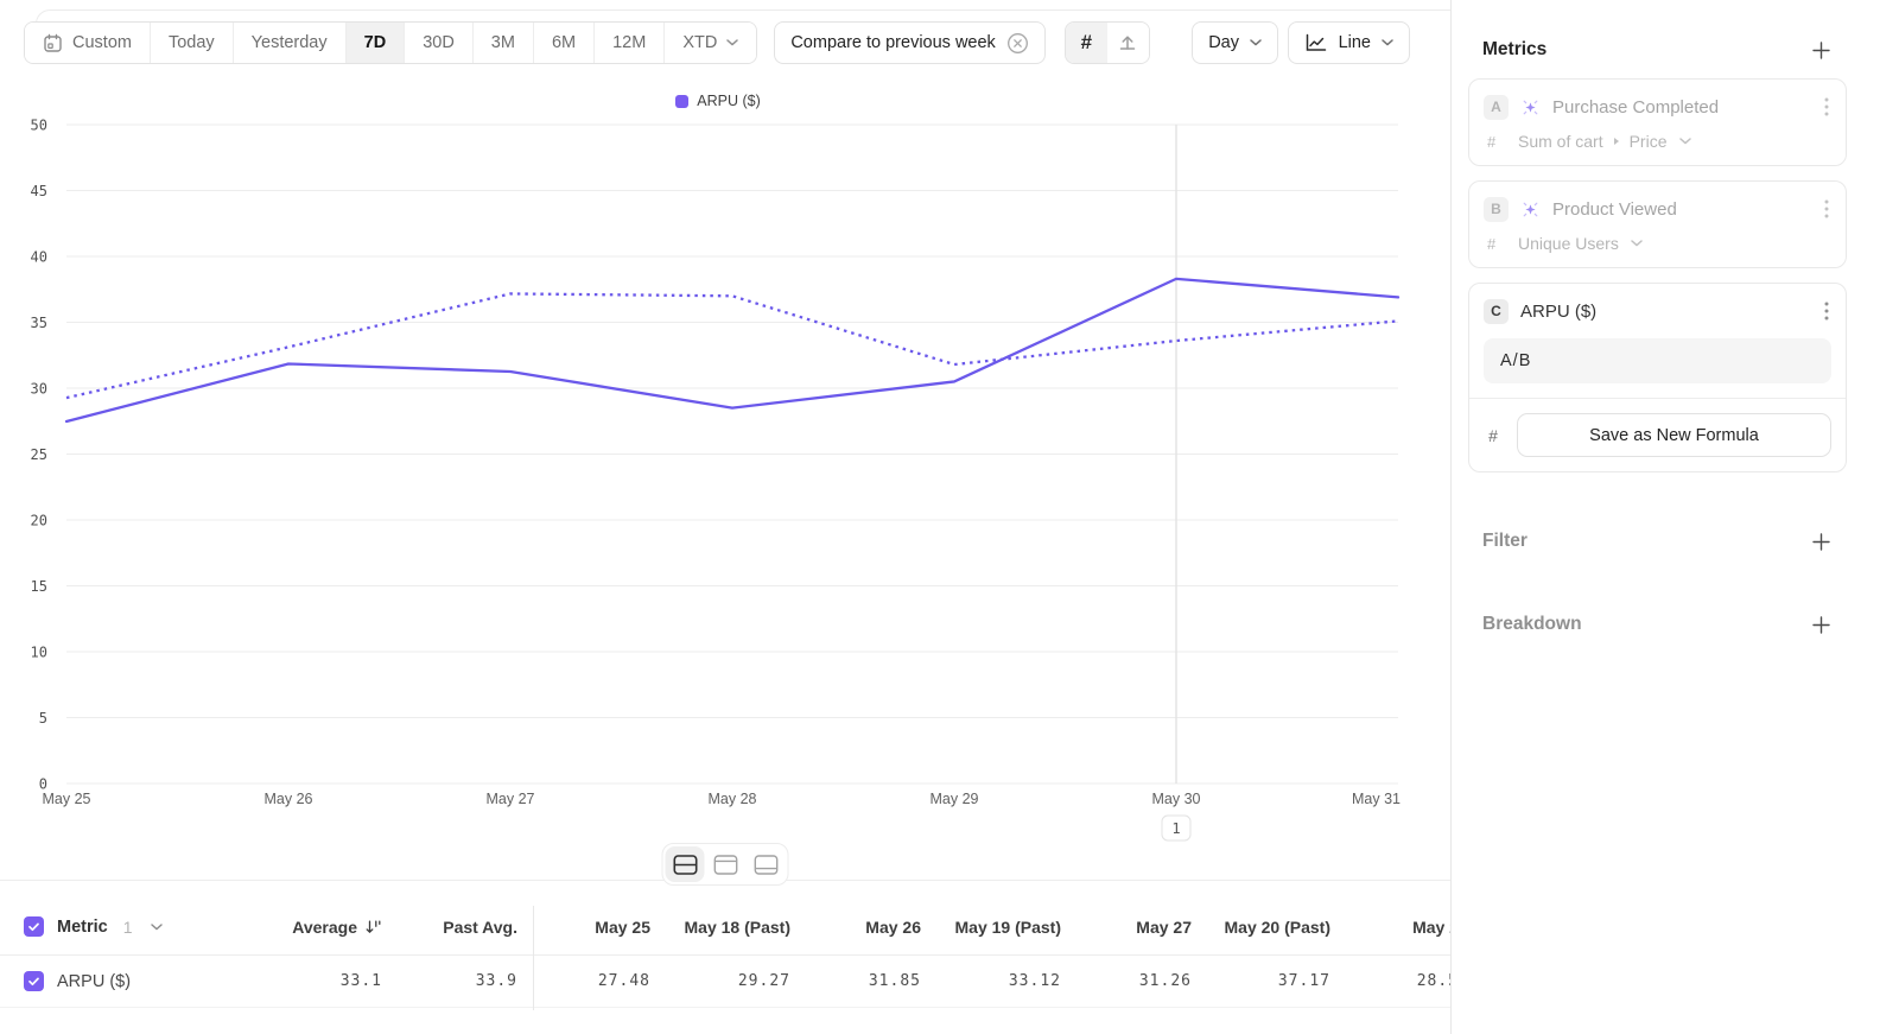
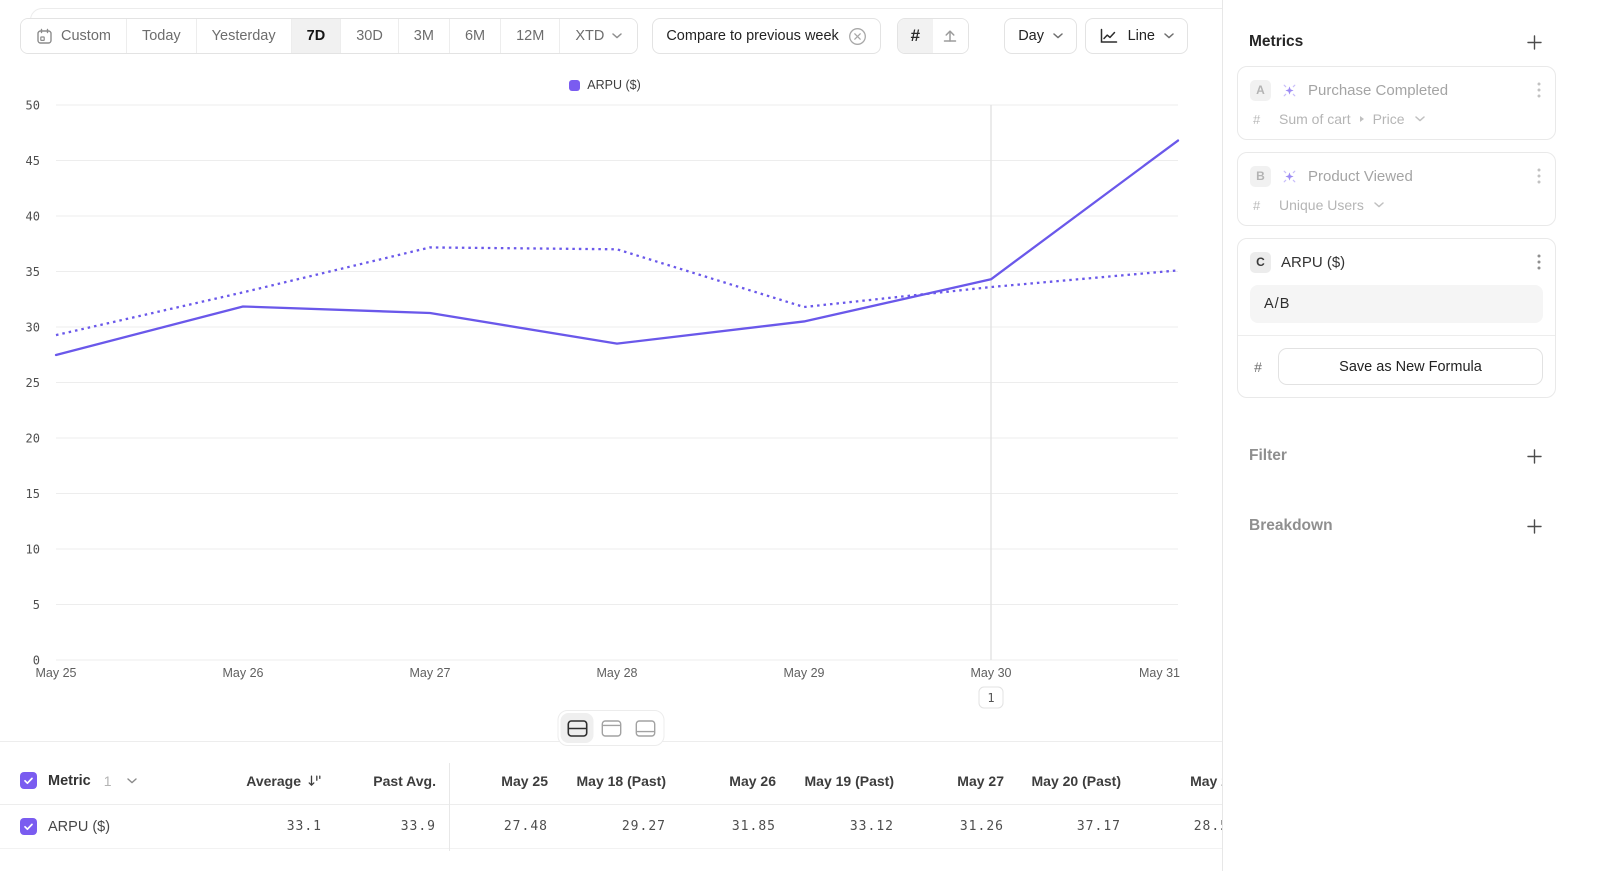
ARPU ($)/May 30: 38.3 -> 34.3
ARPU ($)/May 31: 36.9 -> 46.8
